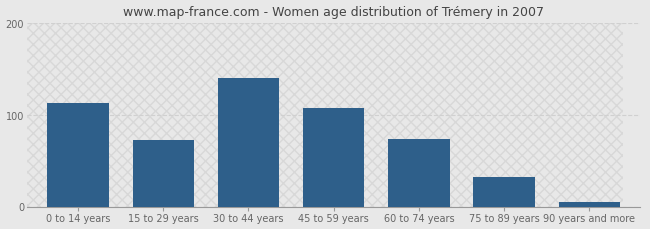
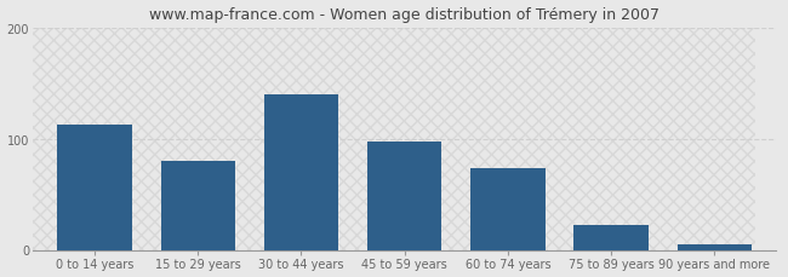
15 to 29 years: 72 -> 80
45 to 59 years: 107 -> 98
75 to 89 years: 32 -> 22
